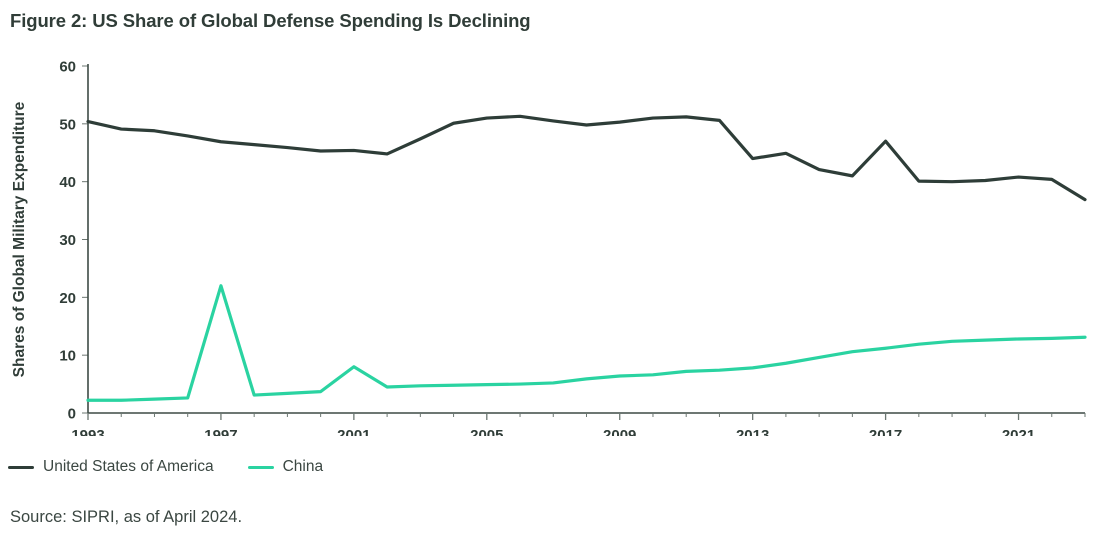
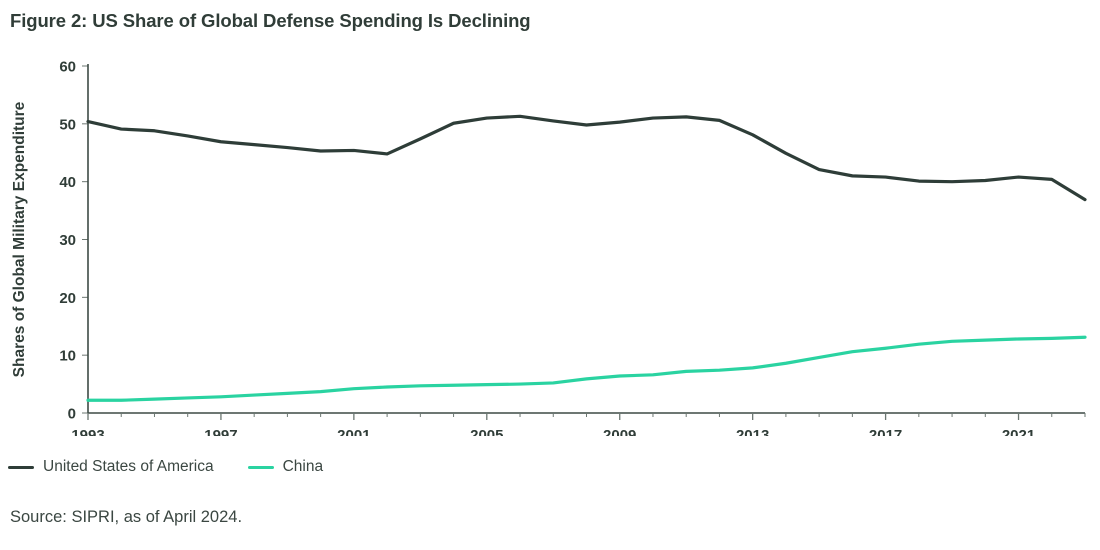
China/1997: 22 -> 3
China/2001: 8 -> 4
United States of America/2013: 44 -> 48
United States of America/2017: 47 -> 41
